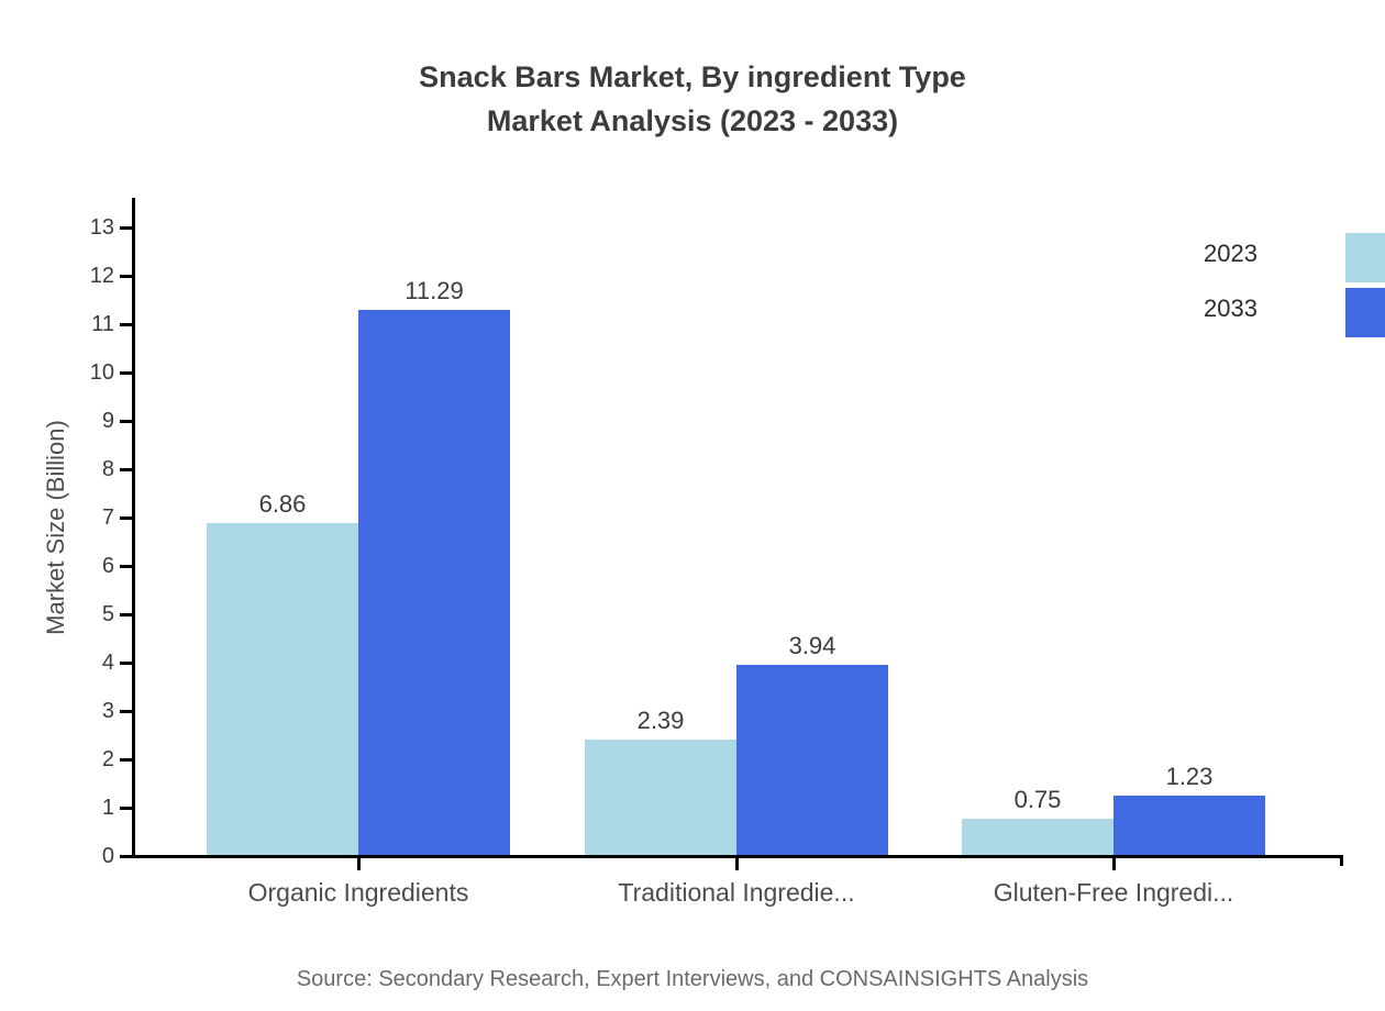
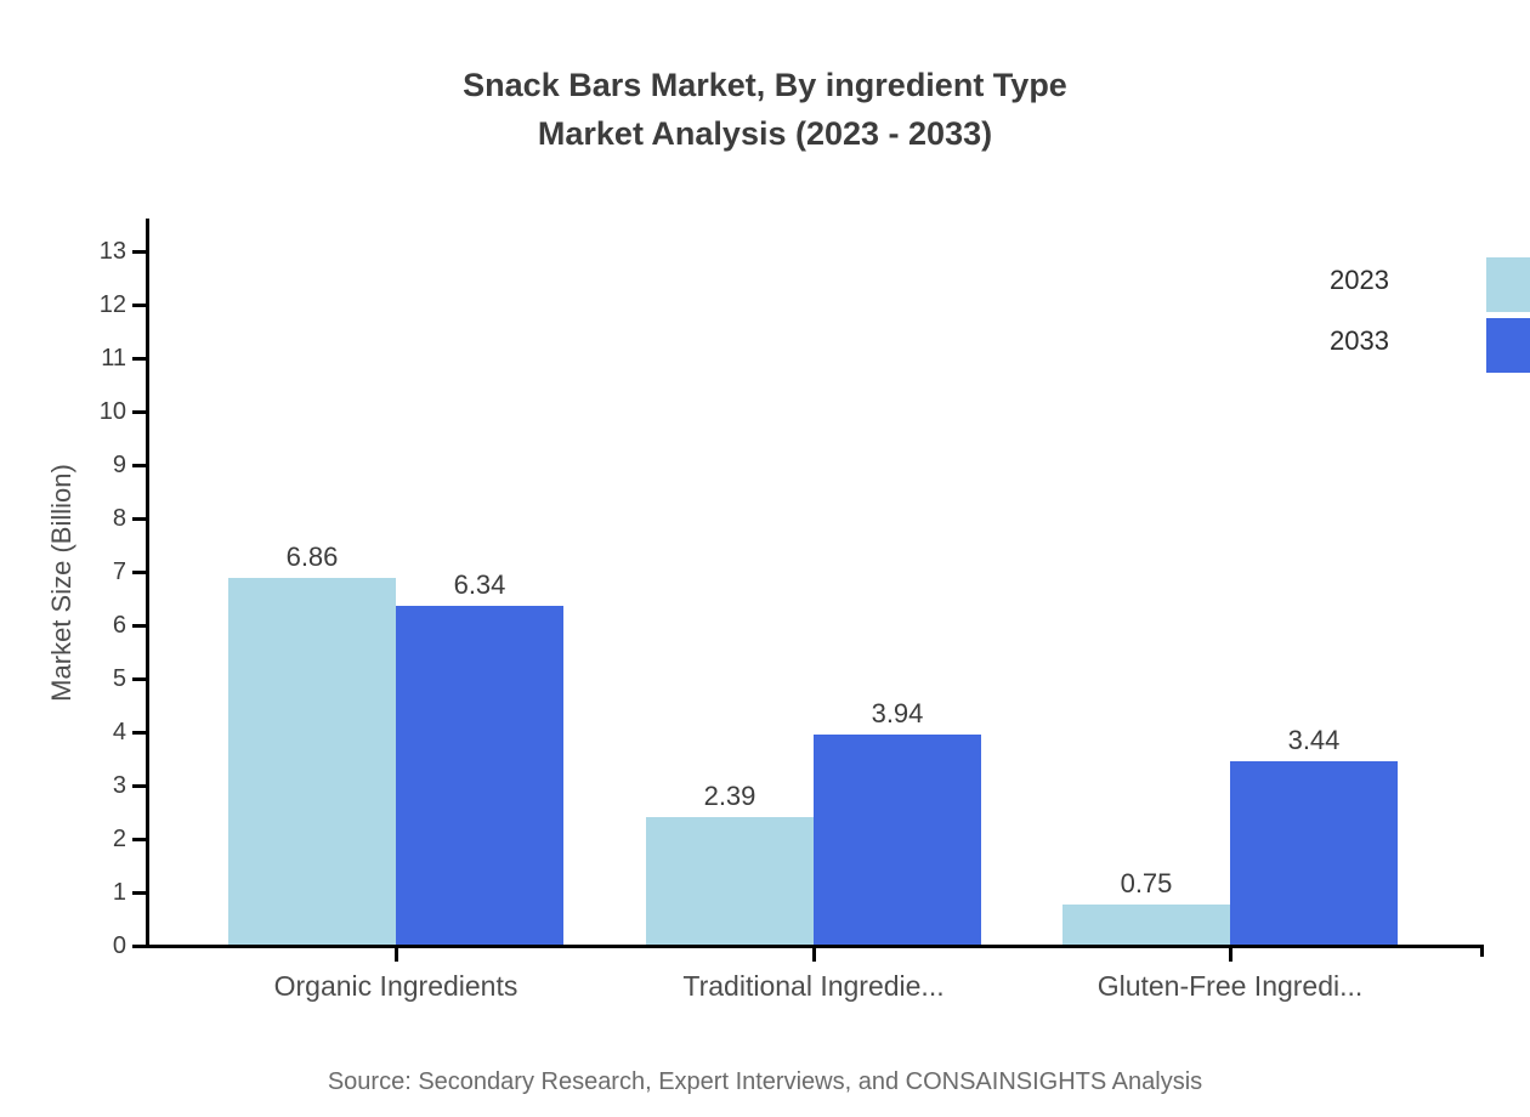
2033/Organic Ingredients: 11.29 -> 6.34
2033/Gluten-Free Ingredi...: 1.23 -> 3.44
